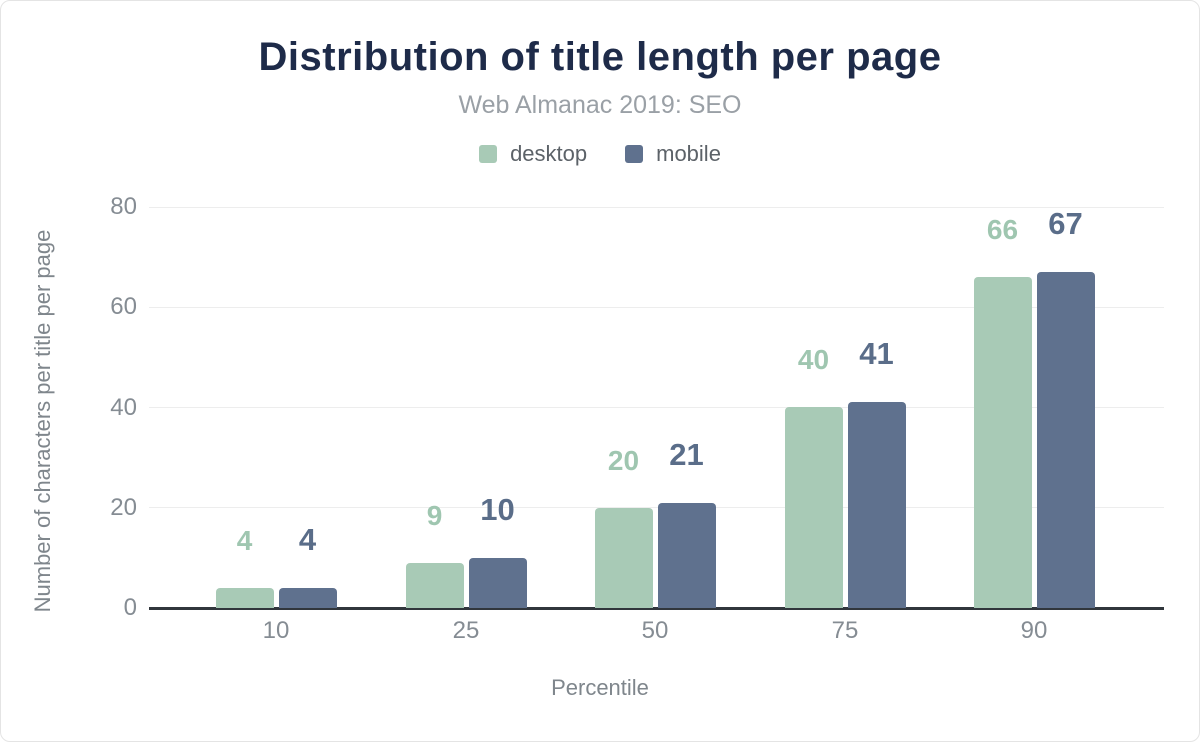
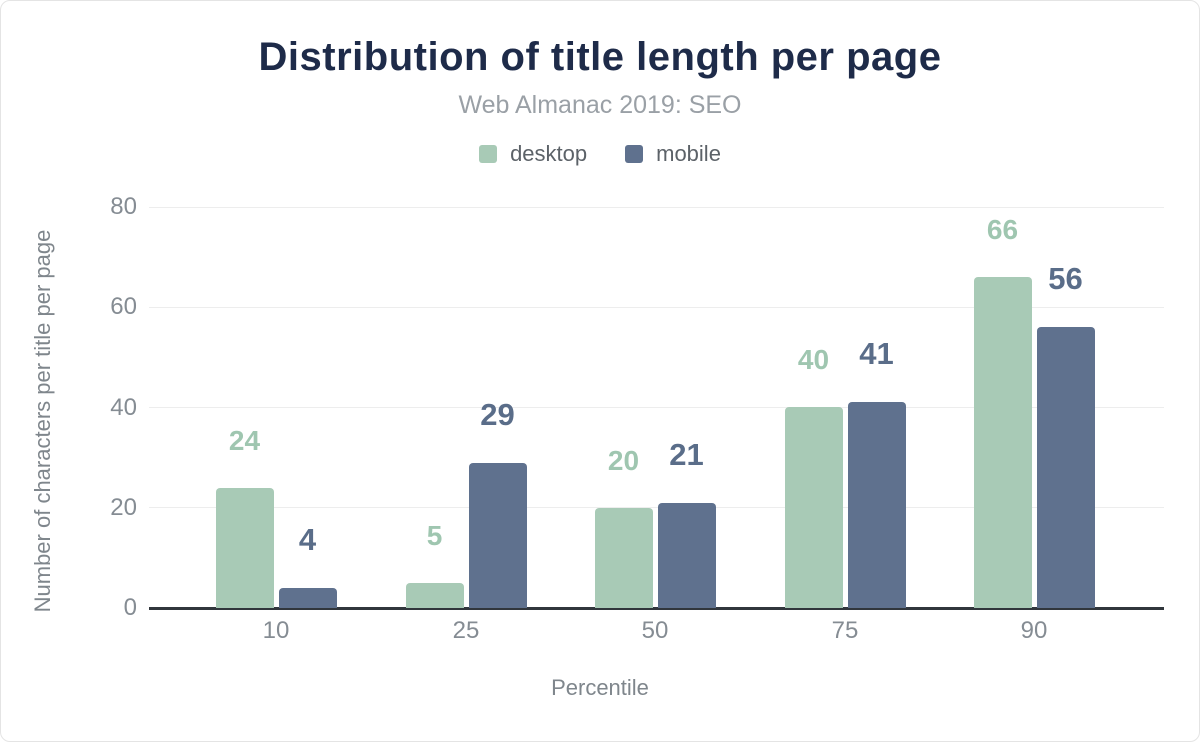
desktop/10: 4 -> 24
desktop/25: 9 -> 5
mobile/25: 10 -> 29
mobile/90: 67 -> 56
